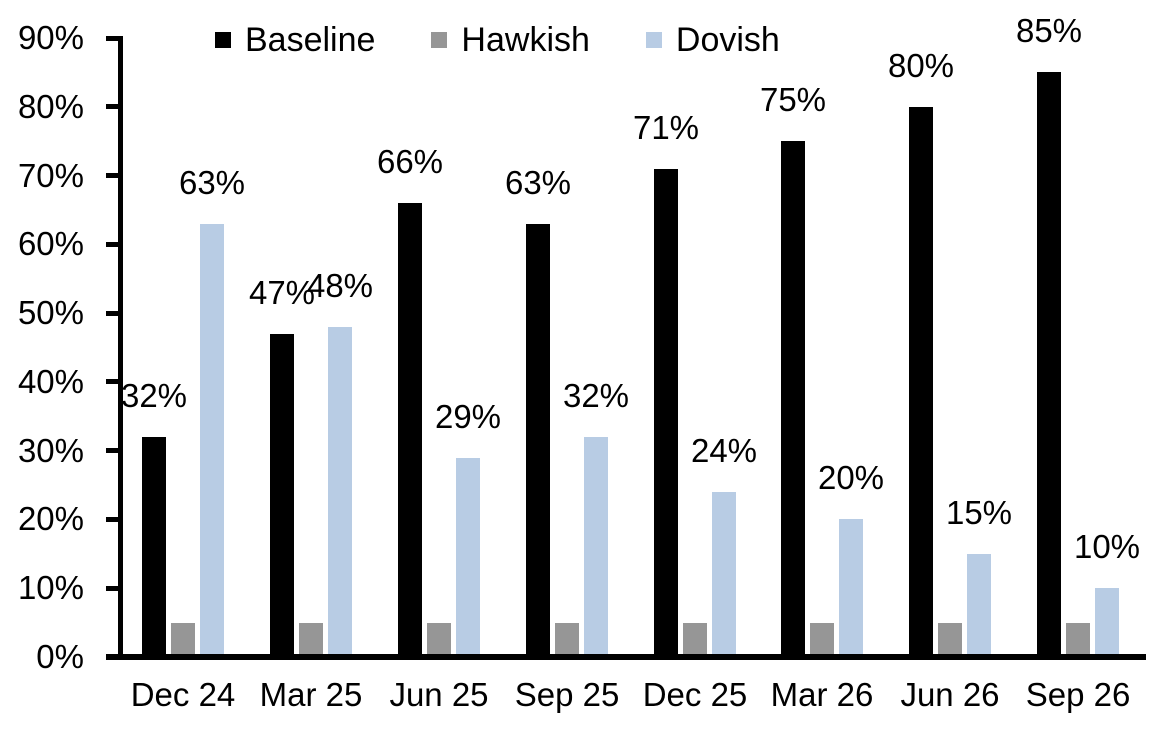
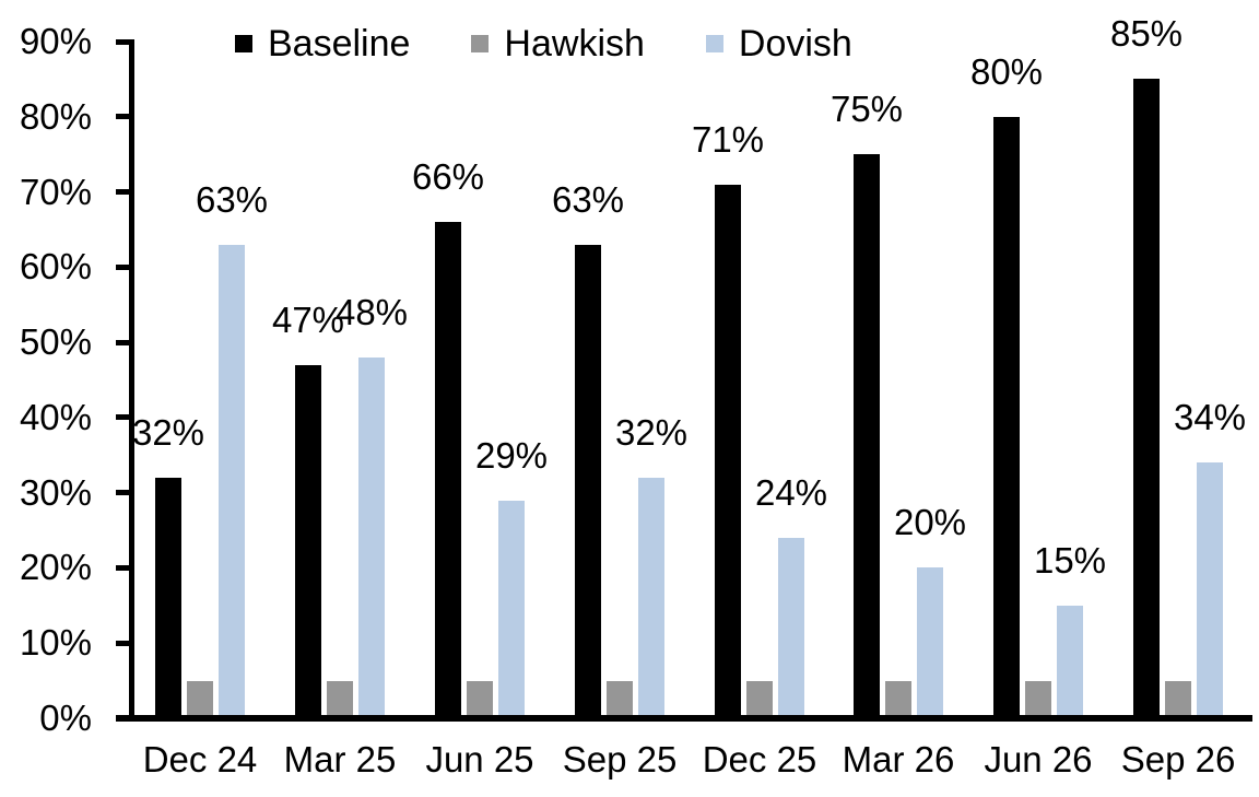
Dovish/Sep 26: 10% -> 34%
